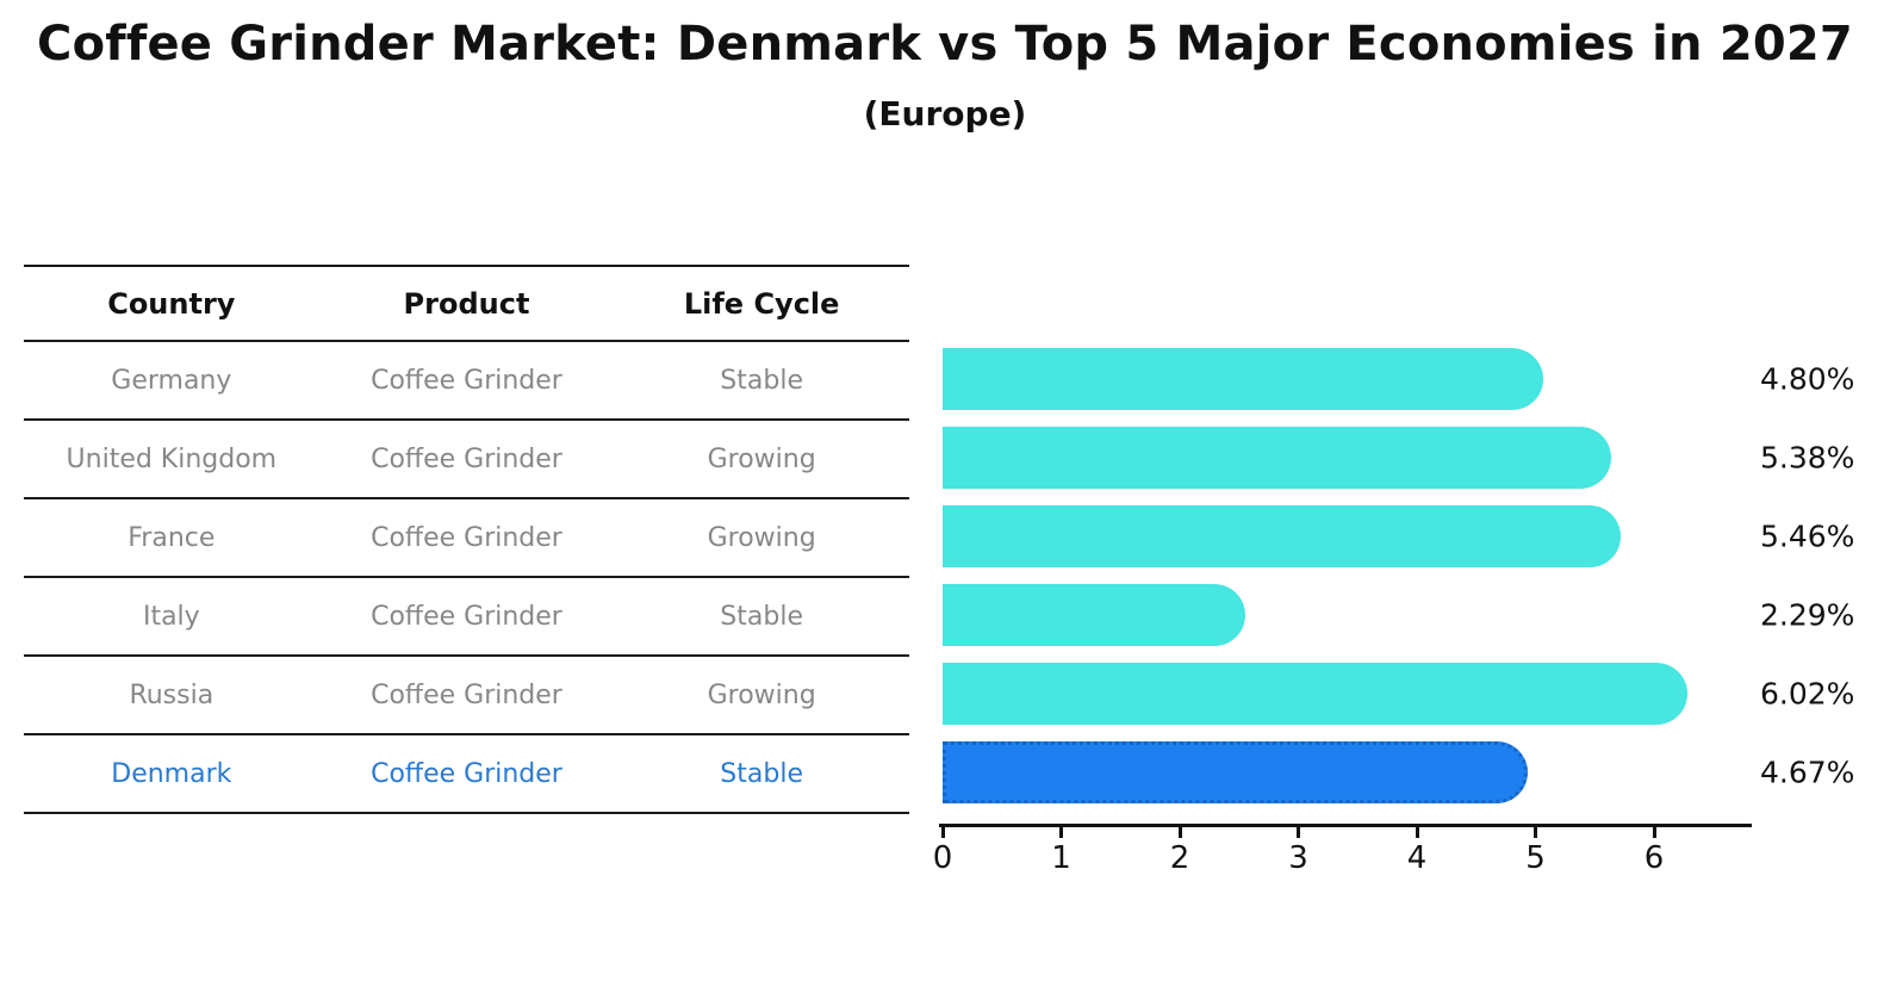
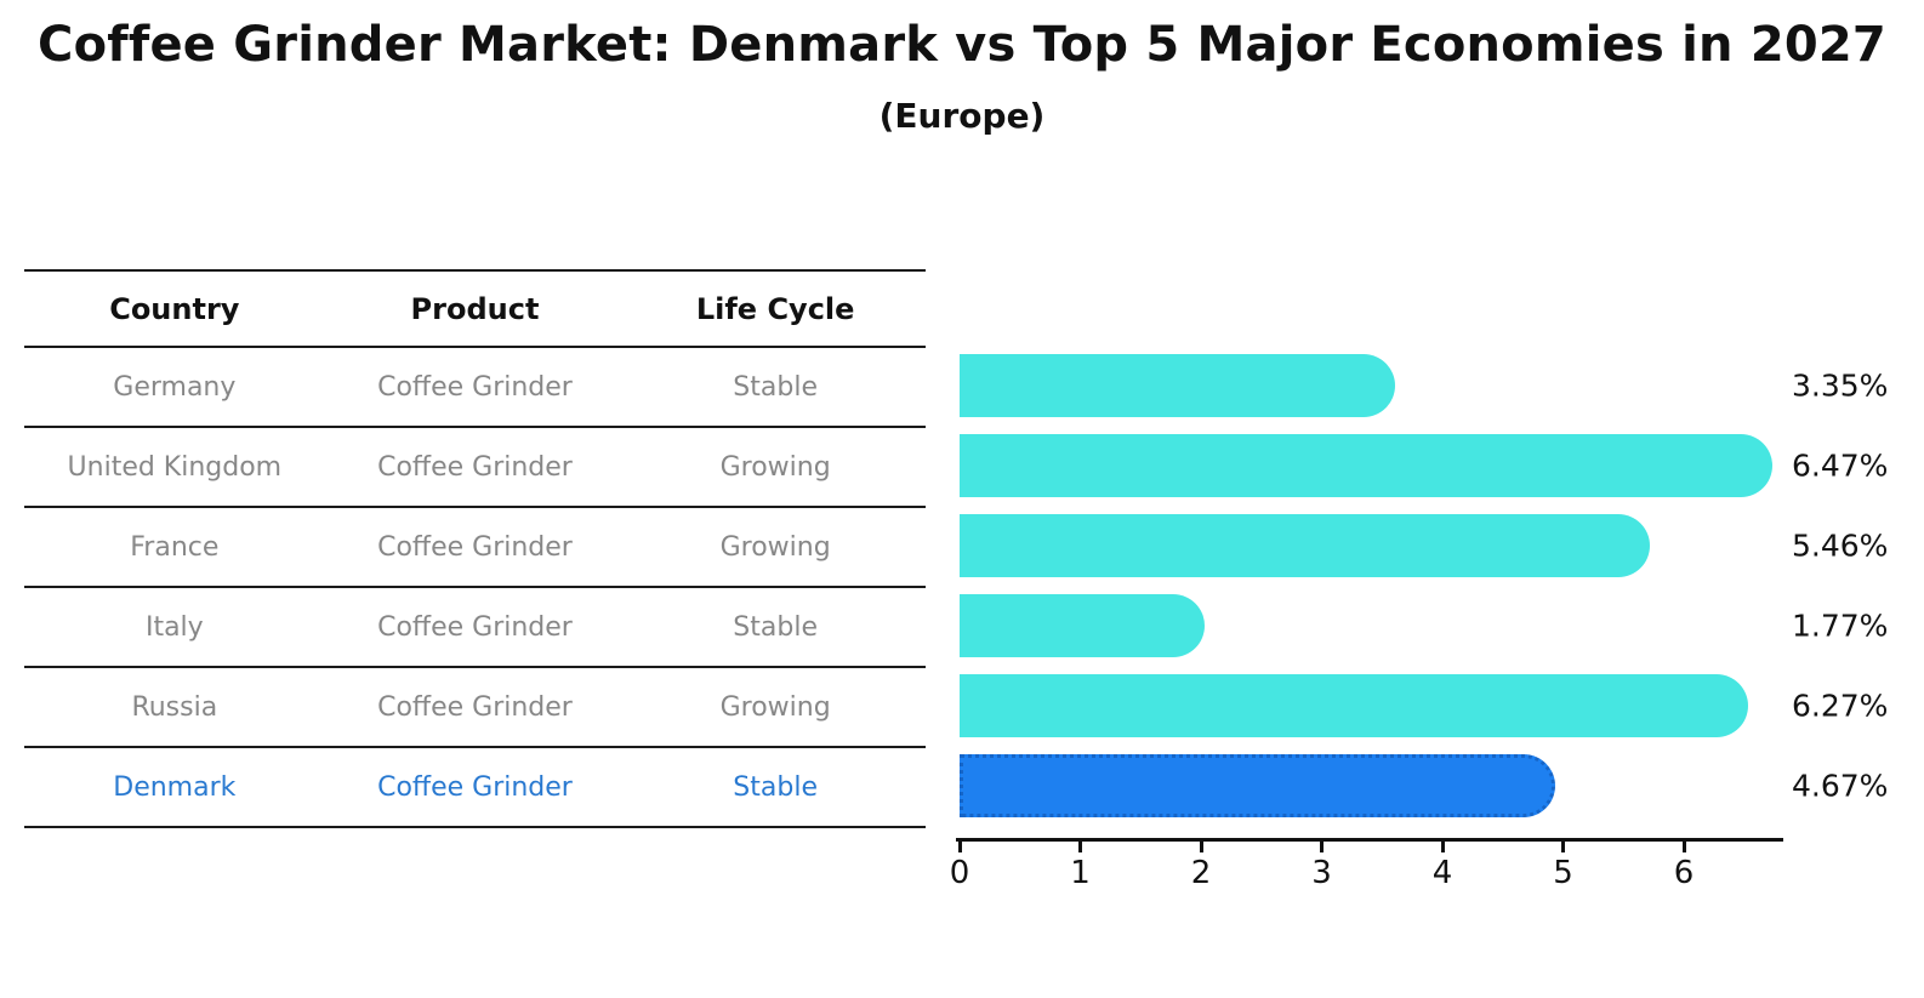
Germany: 4.80% -> 3.35%
United Kingdom: 5.38% -> 6.47%
Italy: 2.29% -> 1.77%
Russia: 6.02% -> 6.27%
